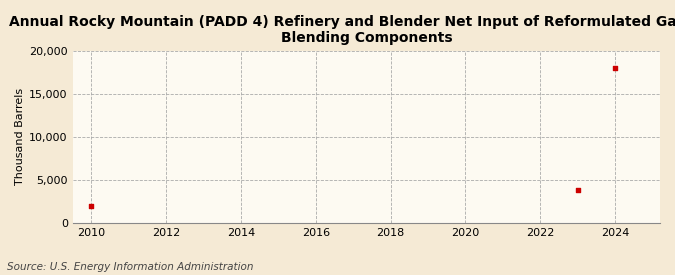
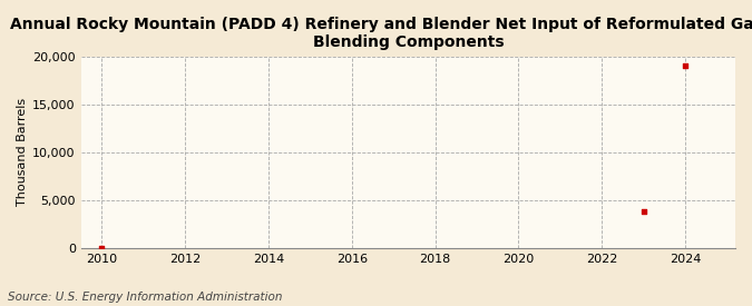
2010: 2,000 -> 0
2024: 18,000 -> 19,000
